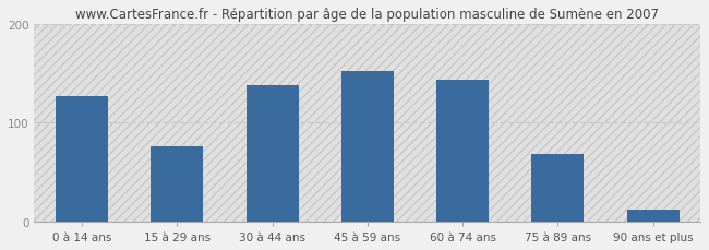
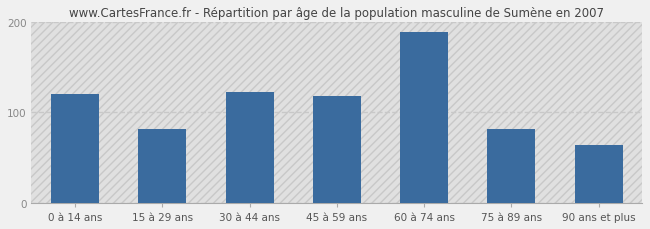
0 à 14 ans: 127 -> 120
15 à 29 ans: 76 -> 82
30 à 44 ans: 138 -> 122
45 à 59 ans: 152 -> 118
60 à 74 ans: 143 -> 188
75 à 89 ans: 68 -> 82
90 ans et plus: 12 -> 64
